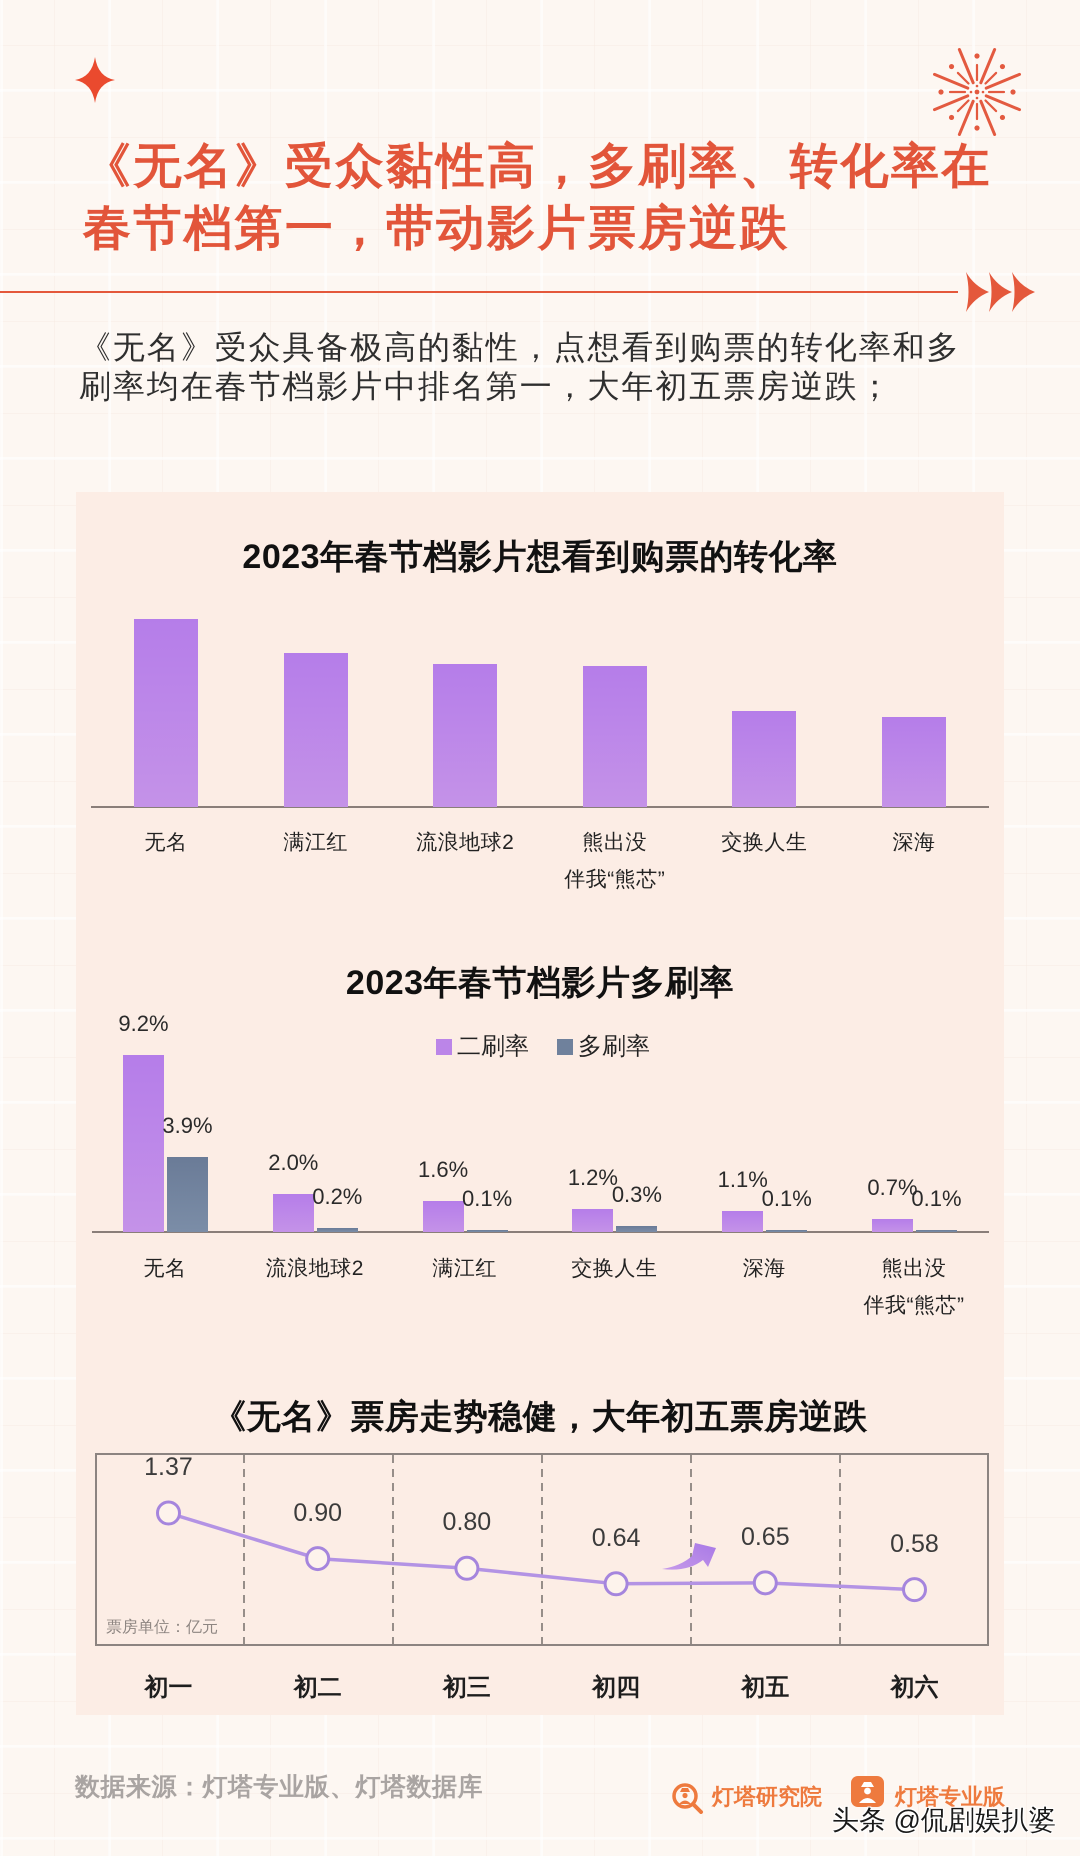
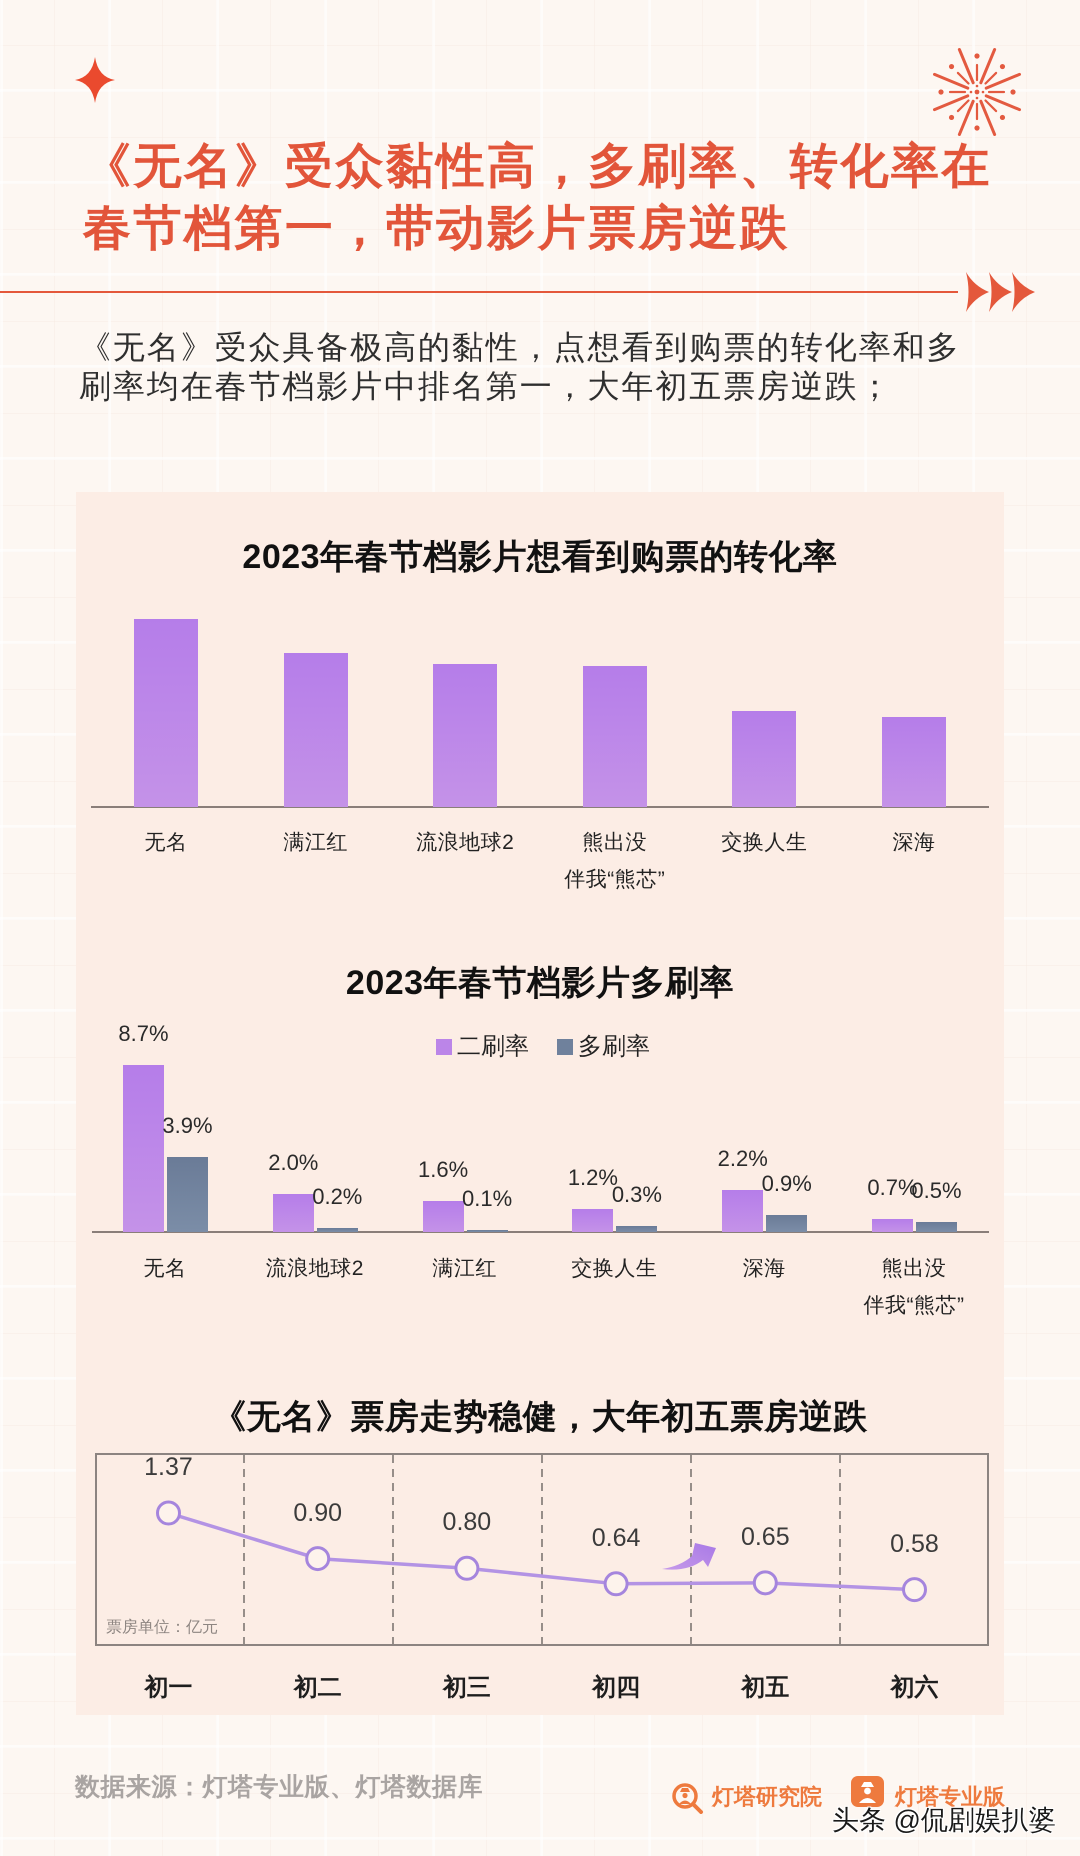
2023年春节档影片多刷率/二刷率/无名: 9.2% -> 8.7%
2023年春节档影片多刷率/二刷率/深海: 1.1% -> 2.2%
2023年春节档影片多刷率/多刷率/深海: 0.1% -> 0.9%
2023年春节档影片多刷率/多刷率/熊出没 伴我“熊芯”: 0.1% -> 0.5%
